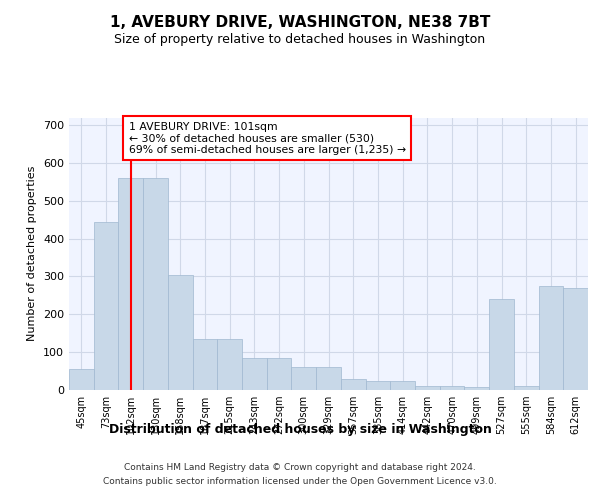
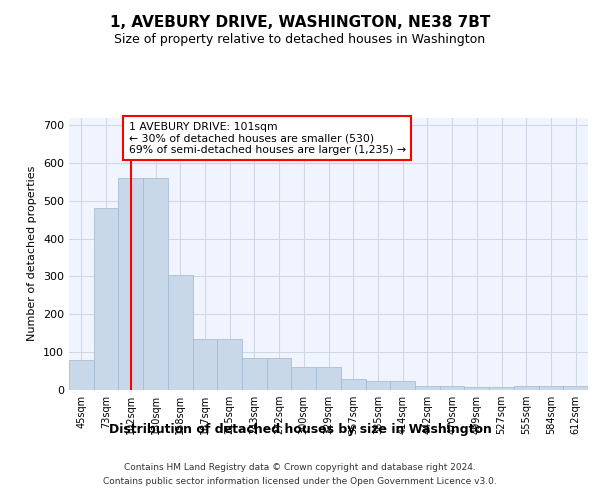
45sqm: 55 -> 80
73sqm: 445 -> 480
527sqm: 240 -> 8
584sqm: 275 -> 10
612sqm: 270 -> 10
